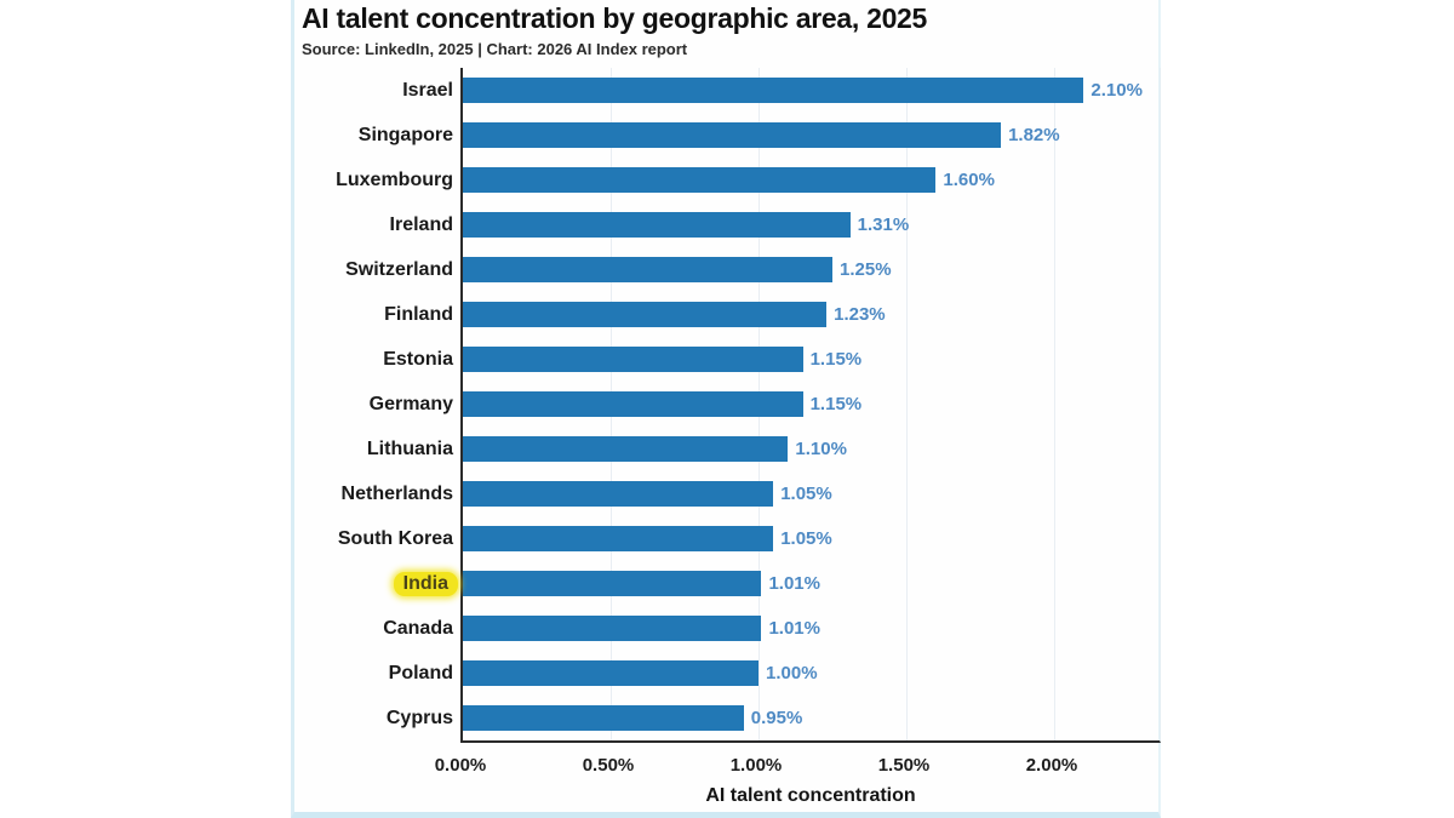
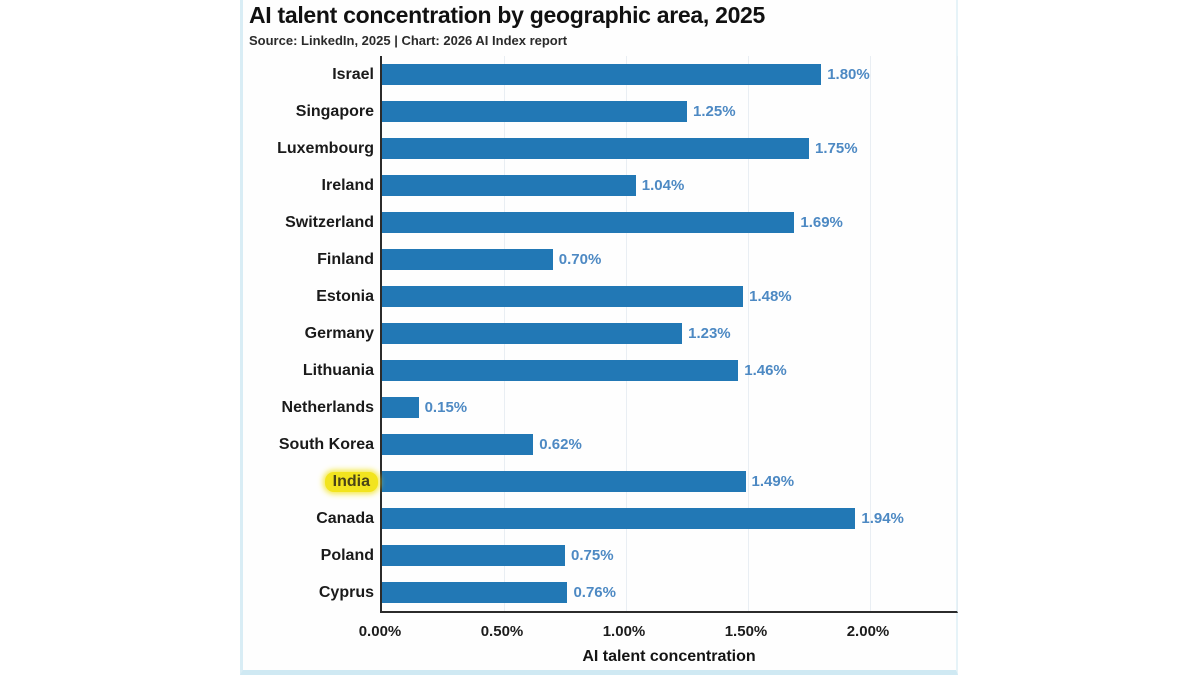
Israel: 2.10% -> 1.80%
Singapore: 1.82% -> 1.25%
Luxembourg: 1.60% -> 1.75%
Ireland: 1.31% -> 1.04%
Switzerland: 1.25% -> 1.69%
Finland: 1.23% -> 0.70%
Estonia: 1.15% -> 1.48%
Germany: 1.15% -> 1.23%
Lithuania: 1.10% -> 1.46%
Netherlands: 1.05% -> 0.15%
South Korea: 1.05% -> 0.62%
India: 1.01% -> 1.49%
Canada: 1.01% -> 1.94%
Poland: 1.00% -> 0.75%
Cyprus: 0.95% -> 0.76%
